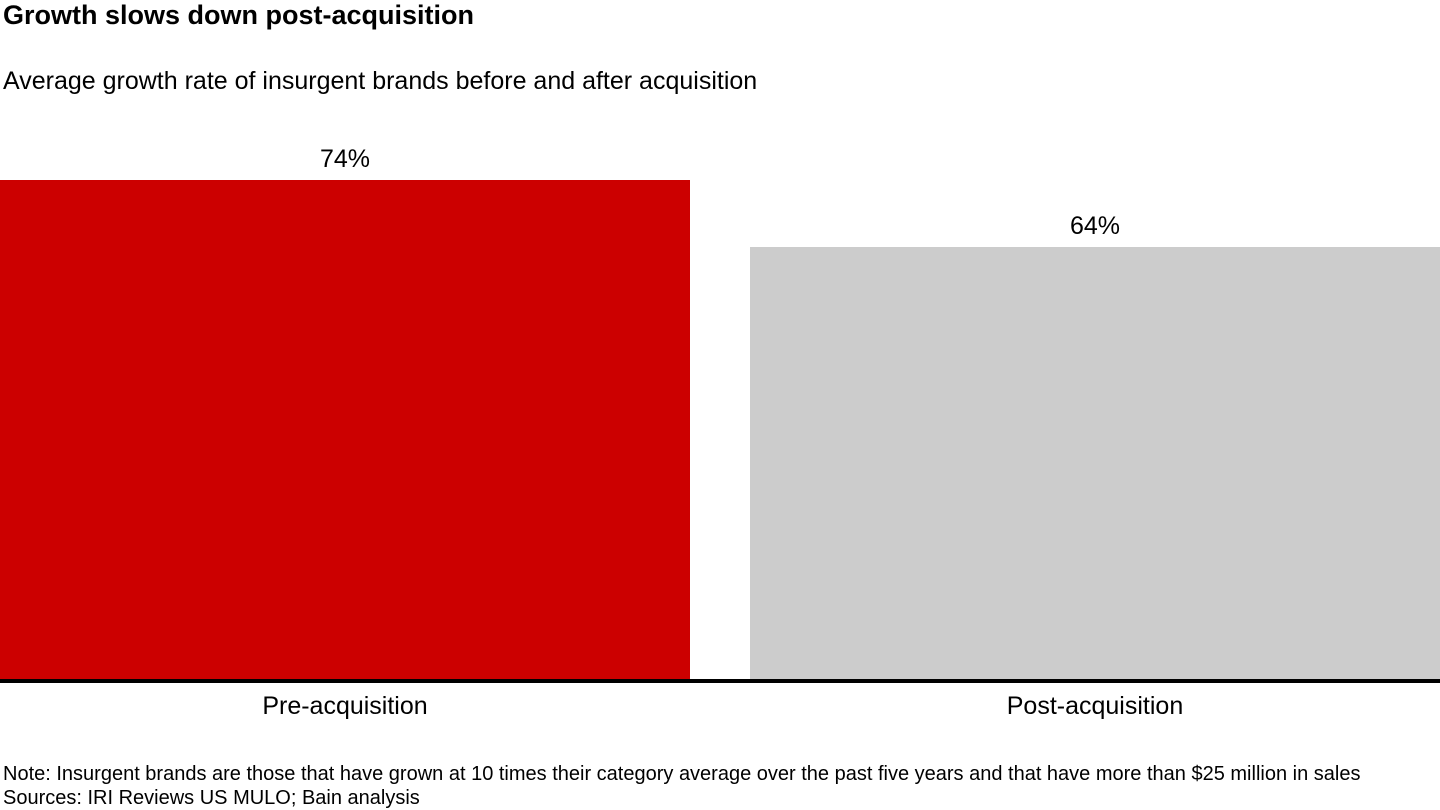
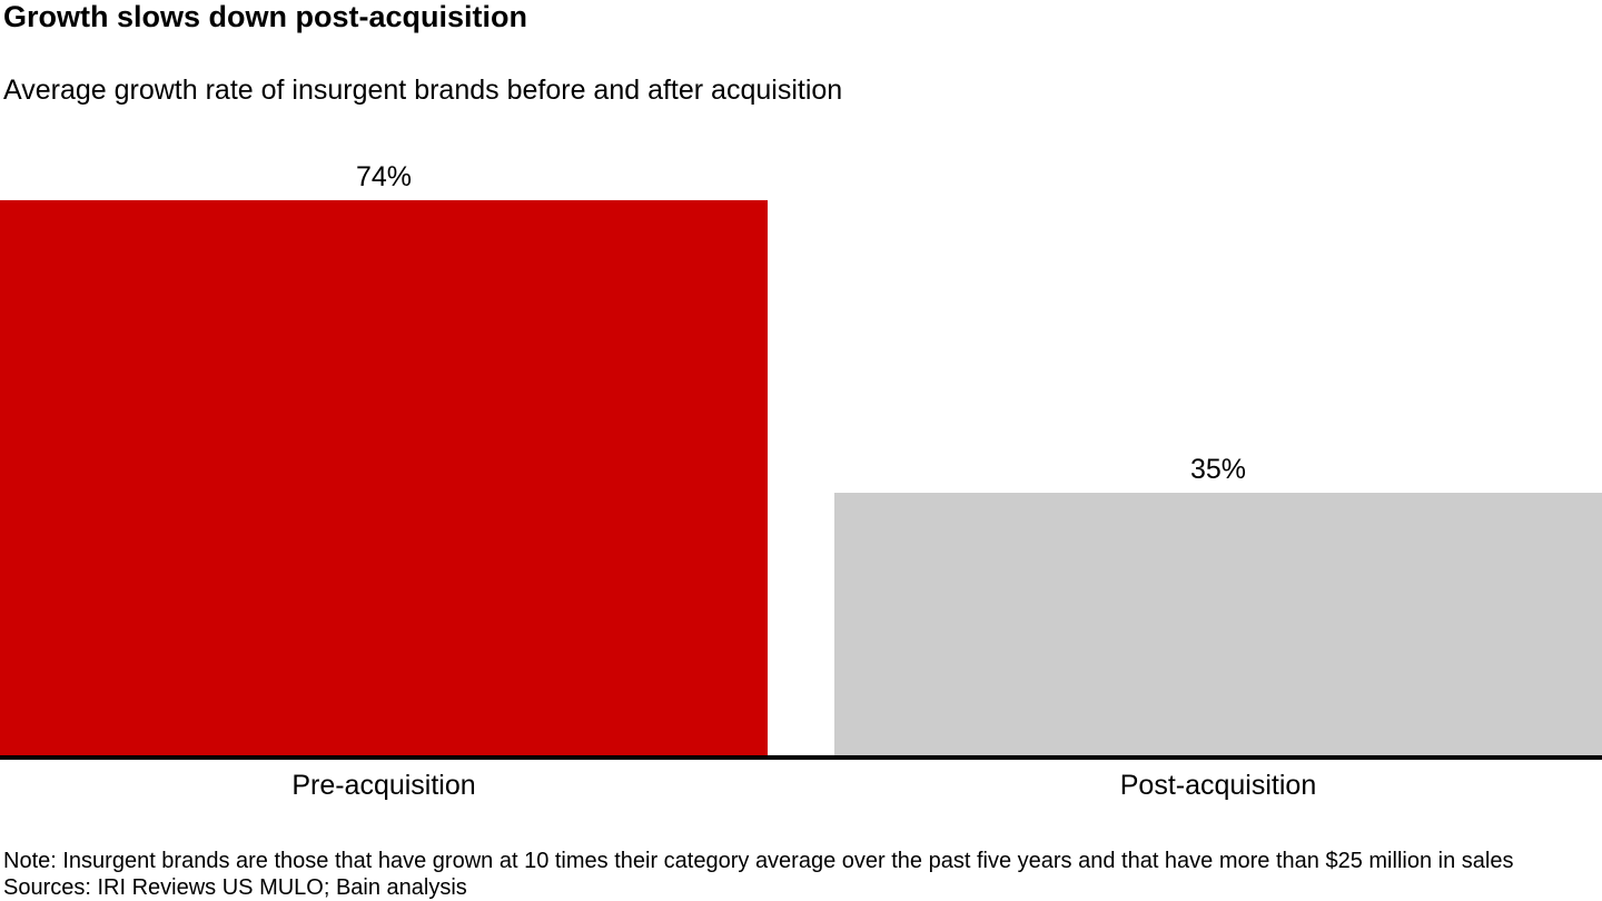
Post-acquisition: 64% -> 35%
